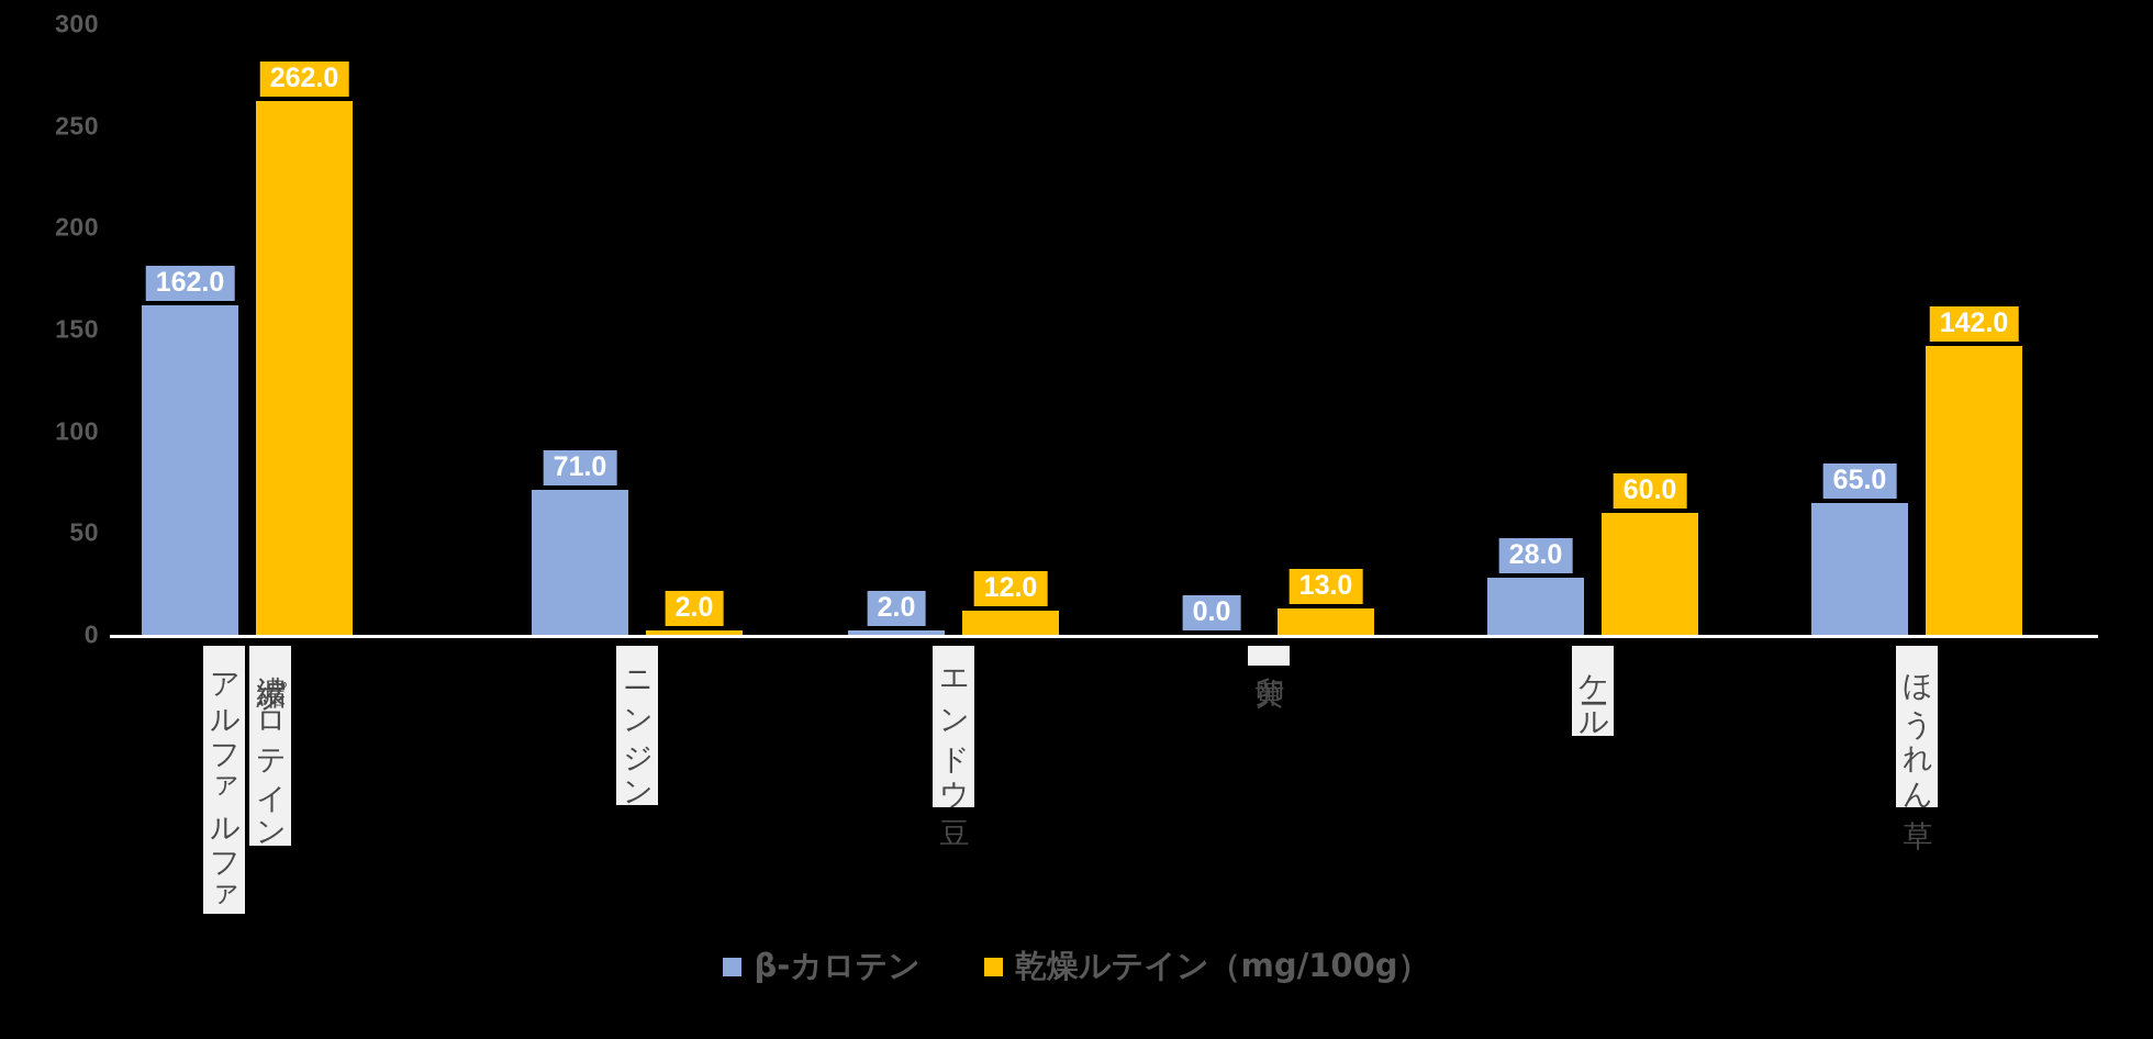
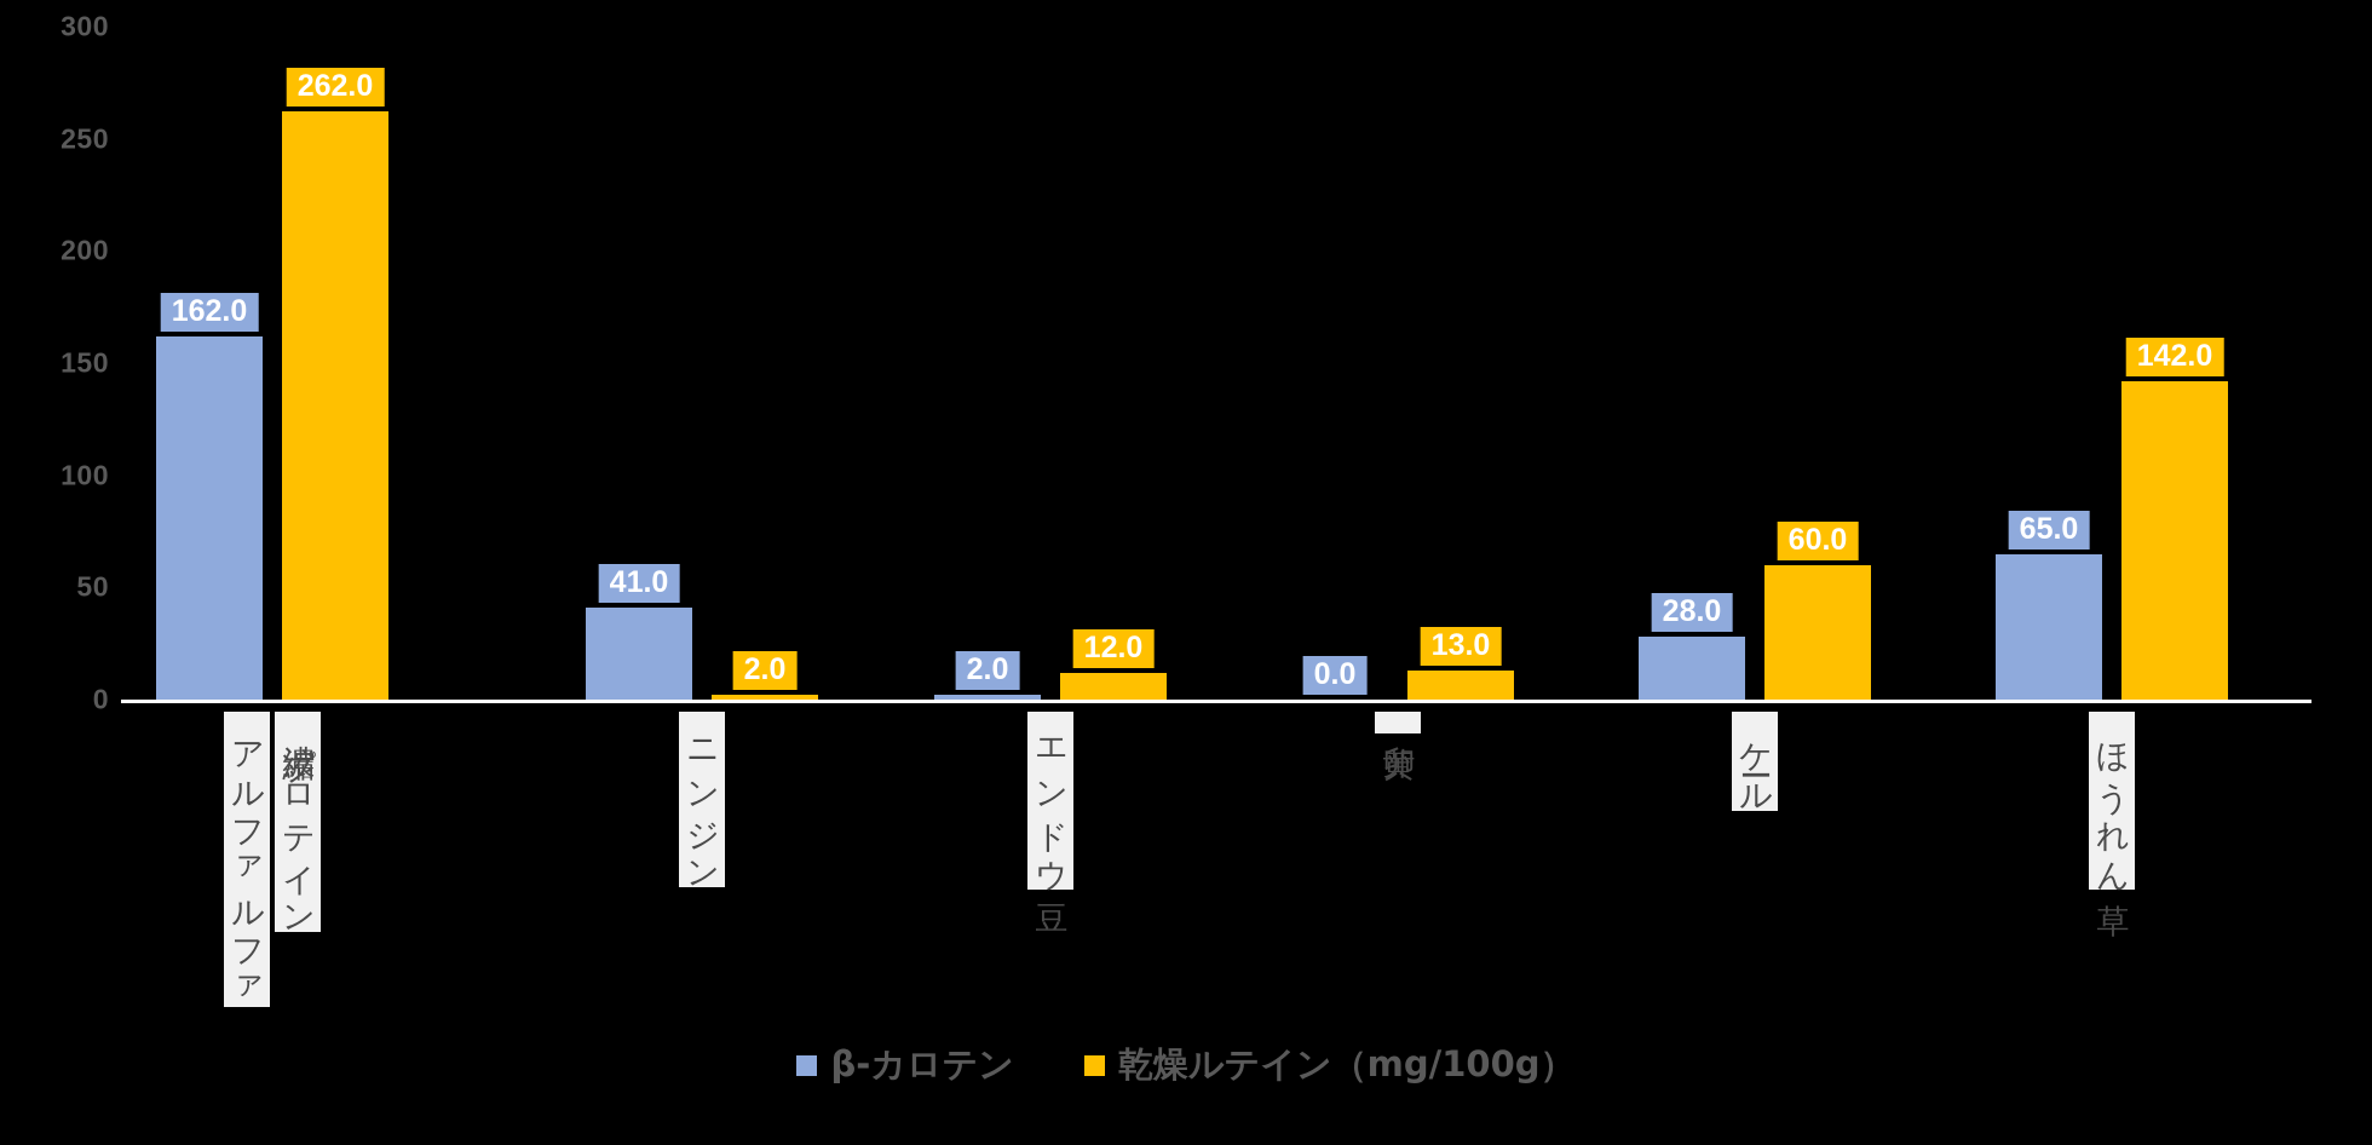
β-カロテン/ニンジン: 71.0 -> 41.0
